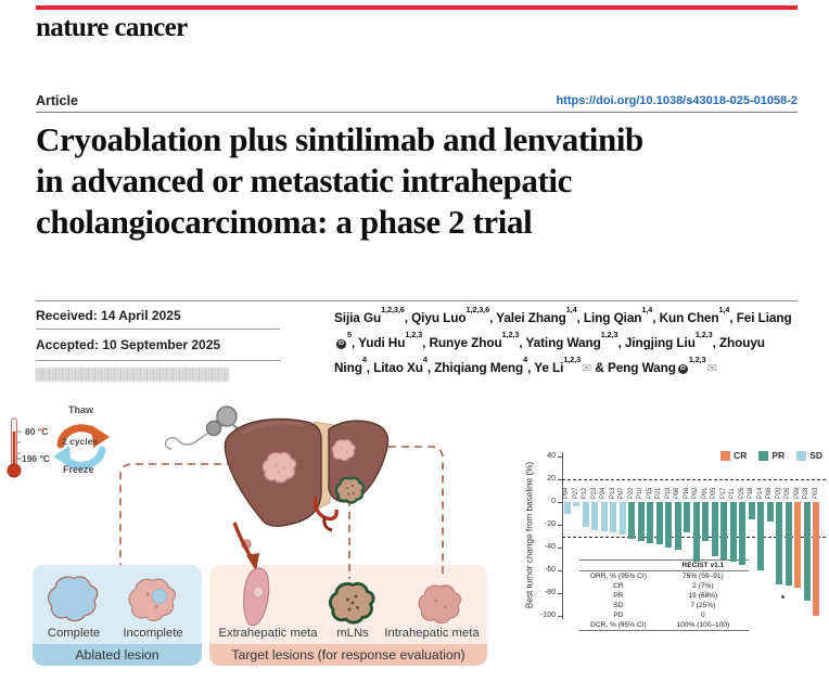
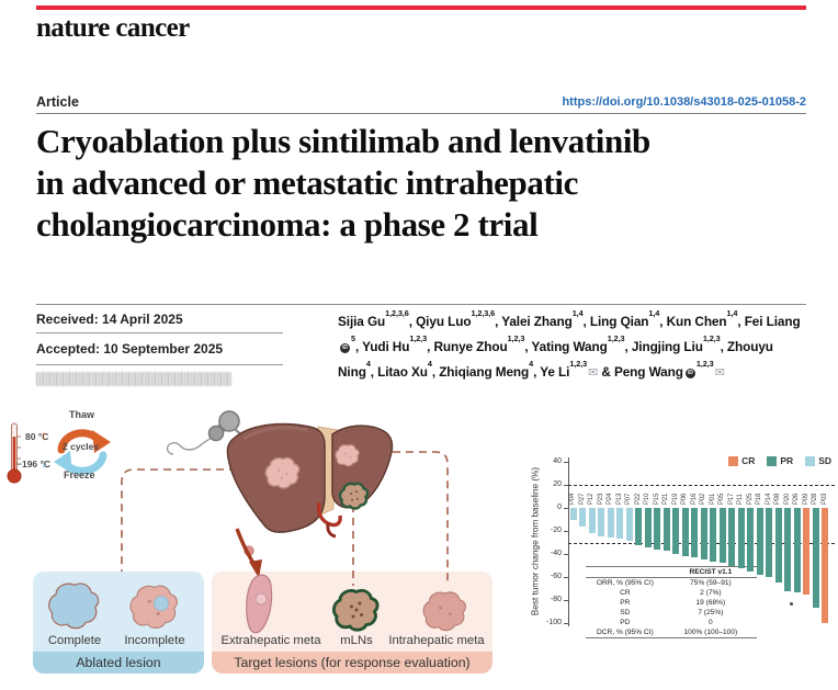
P27: -4 -> -16
P16: -27 -> -43
P02: -52 -> -45
P01: -34 -> -47
P18: -15 -> -58
P08: -17 -> -65
